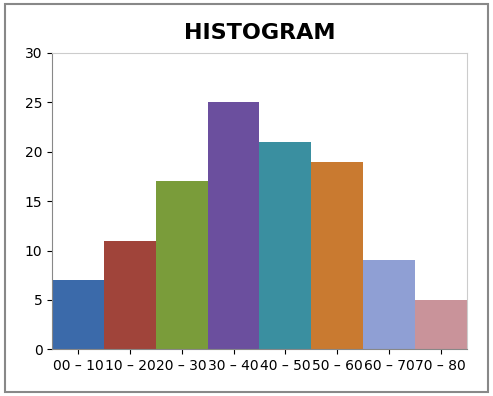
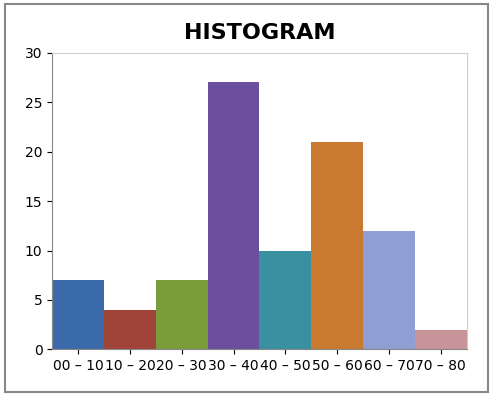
10 – 20: 11 -> 4
20 – 30: 17 -> 7
30 – 40: 25 -> 27
40 – 50: 21 -> 10
50 – 60: 19 -> 21
60 – 70: 9 -> 12
70 – 80: 5 -> 2
